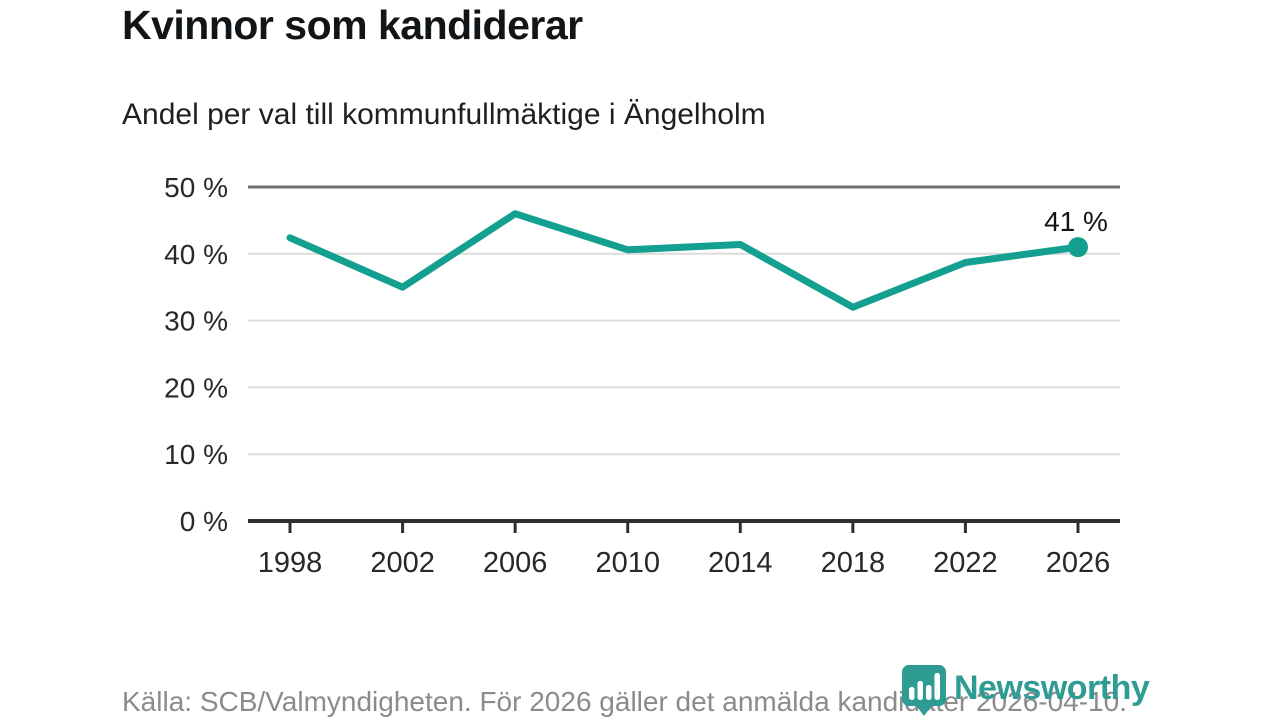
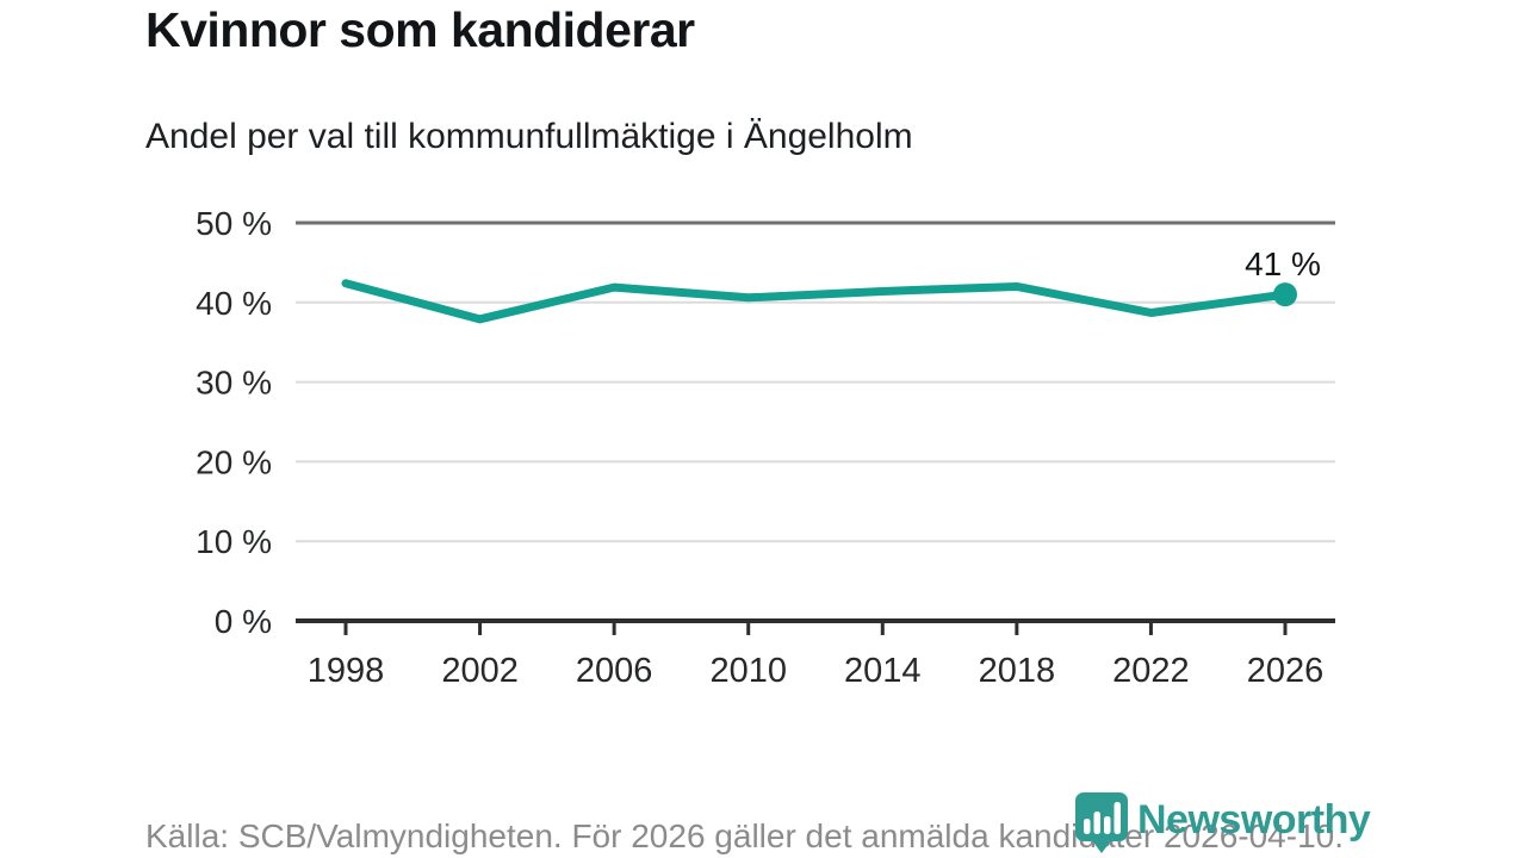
2002: 35% -> 38%
2006: 46% -> 42%
2018: 32% -> 42%
